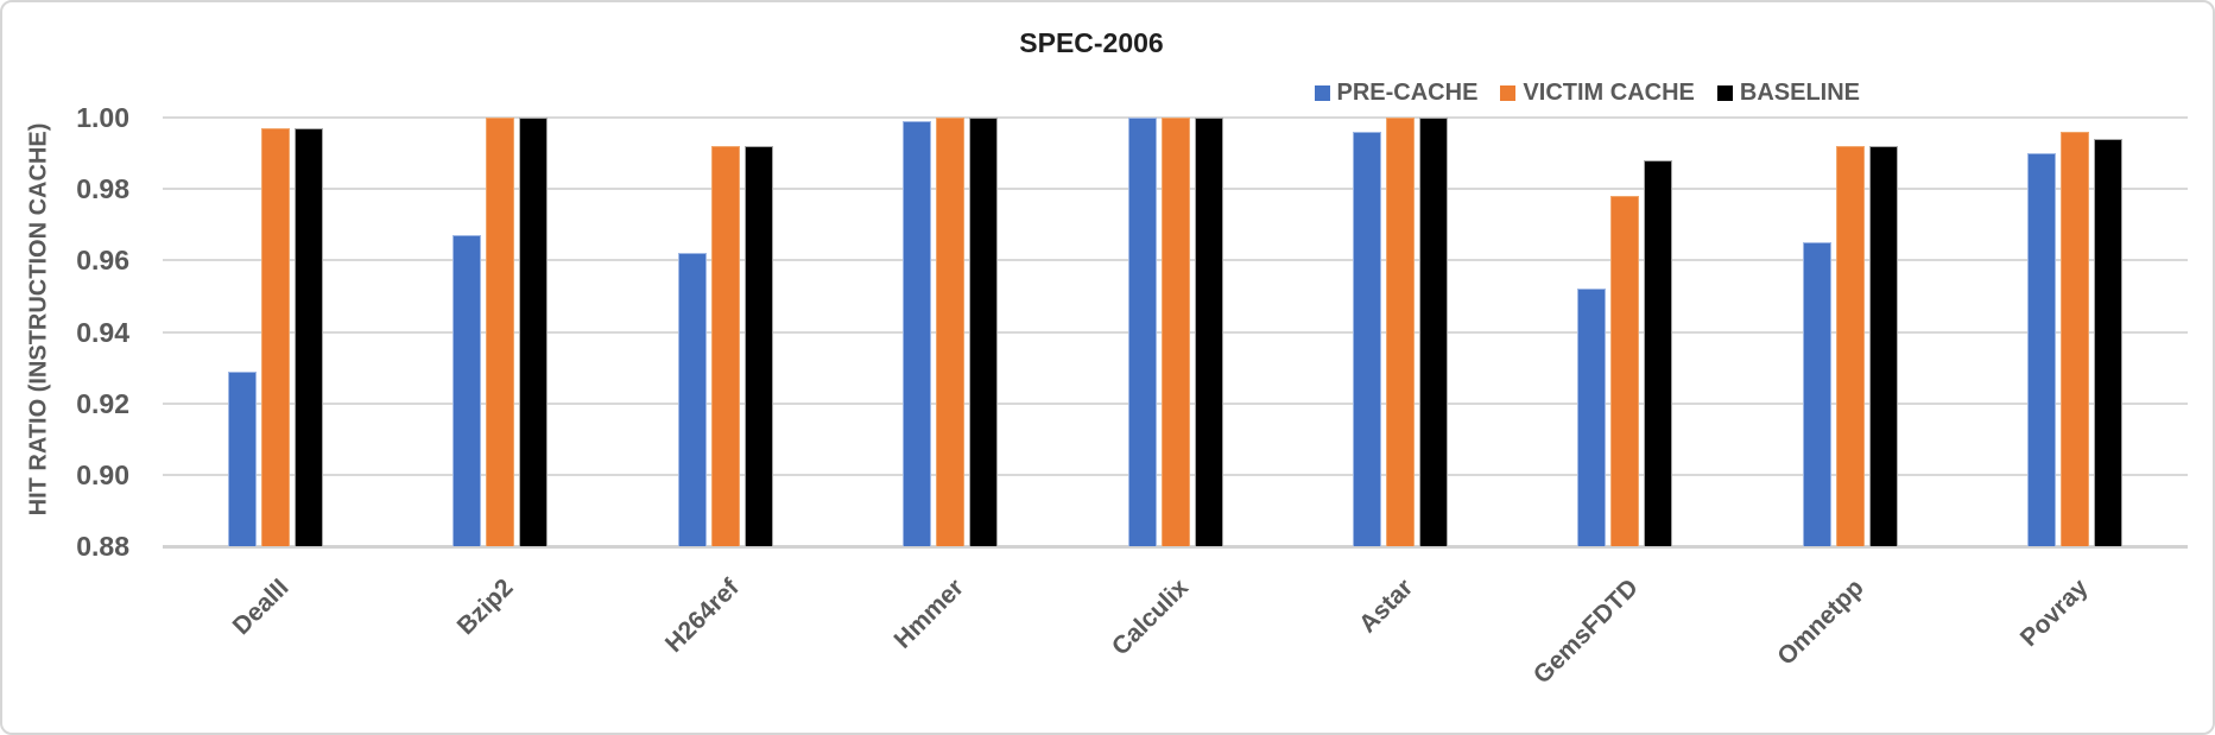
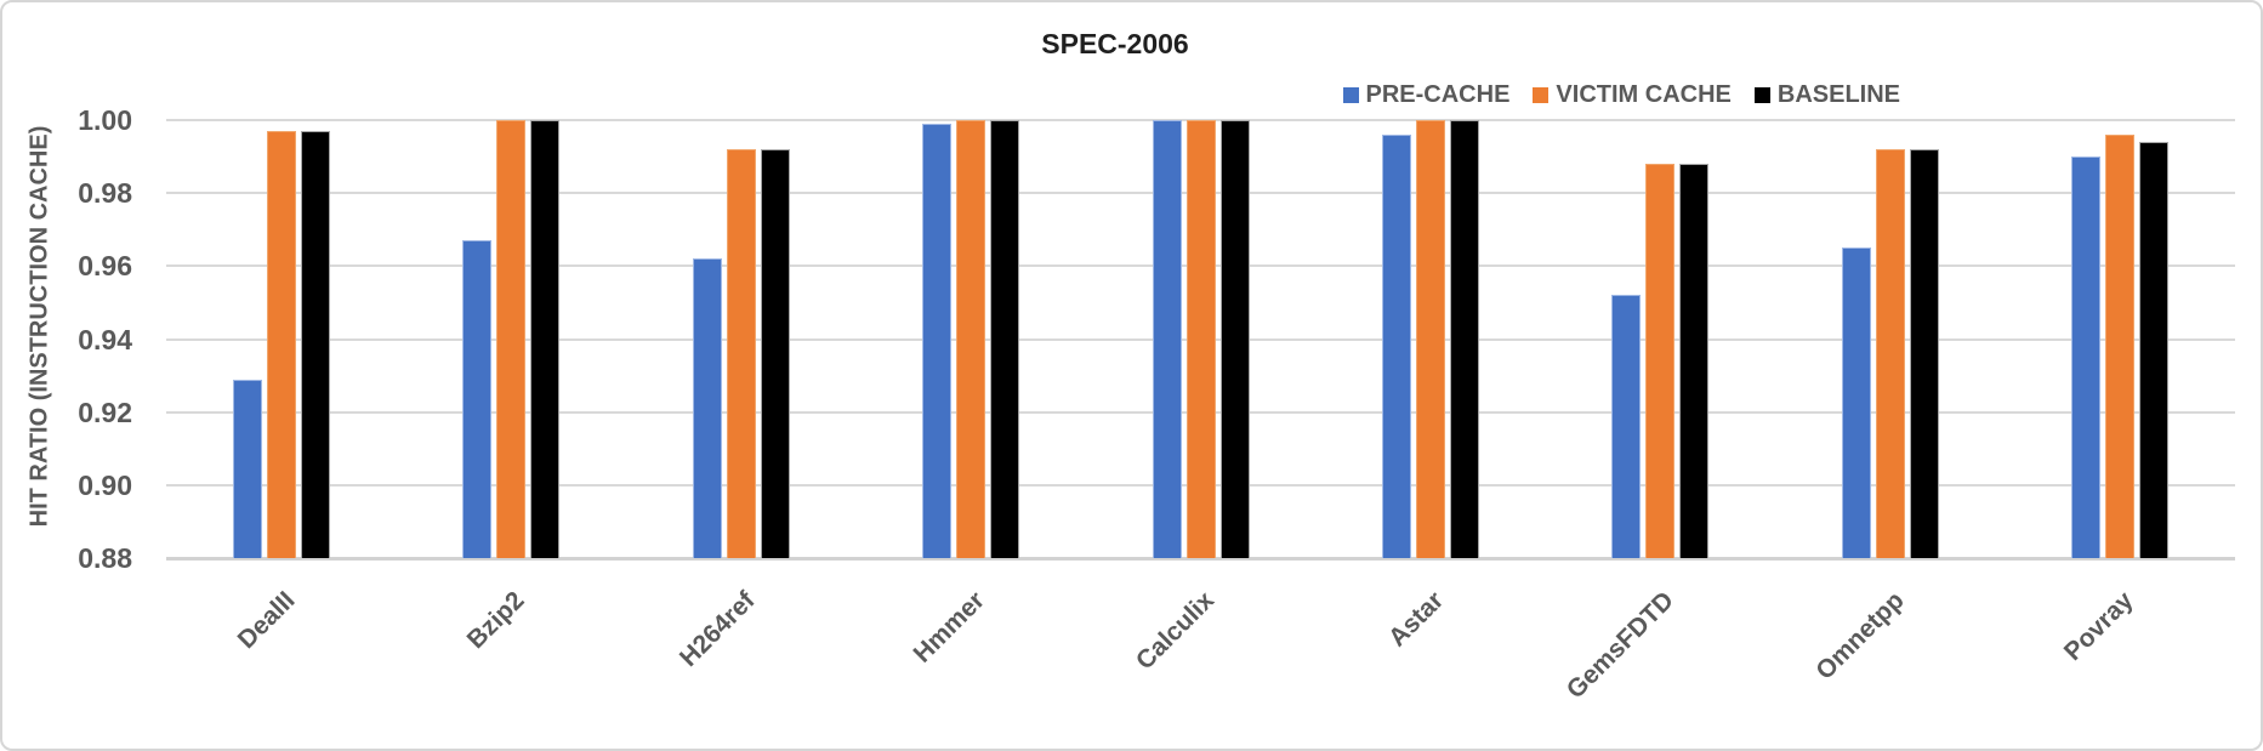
VICTIM CACHE/GemsFDTD: 0.978 -> 0.988
